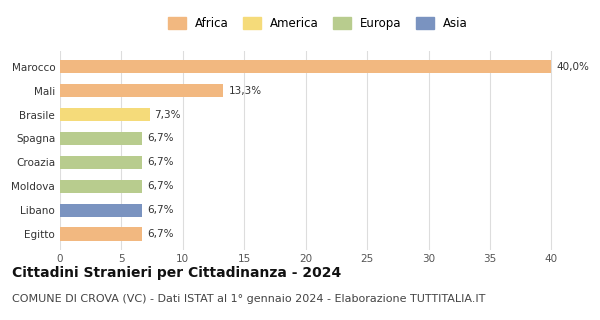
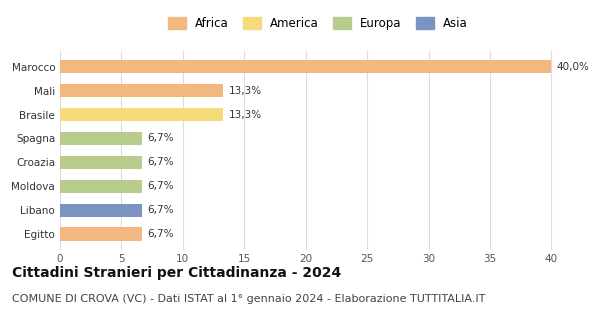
Brasile: 7,3% -> 13,3%
